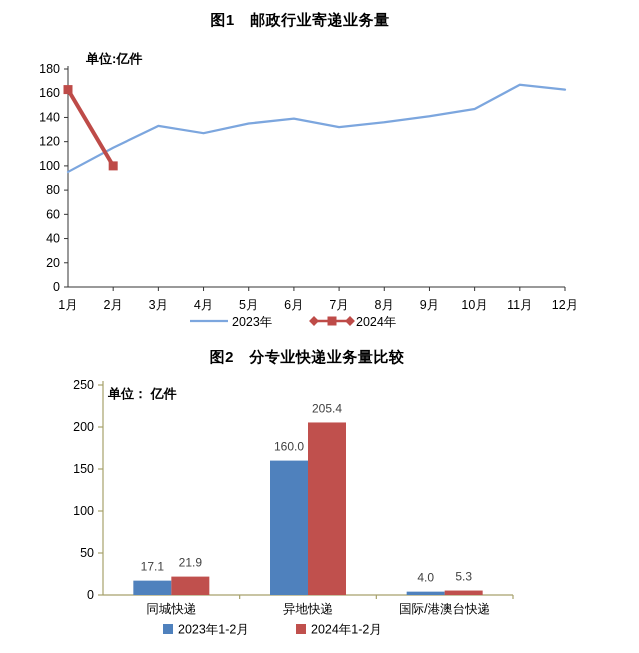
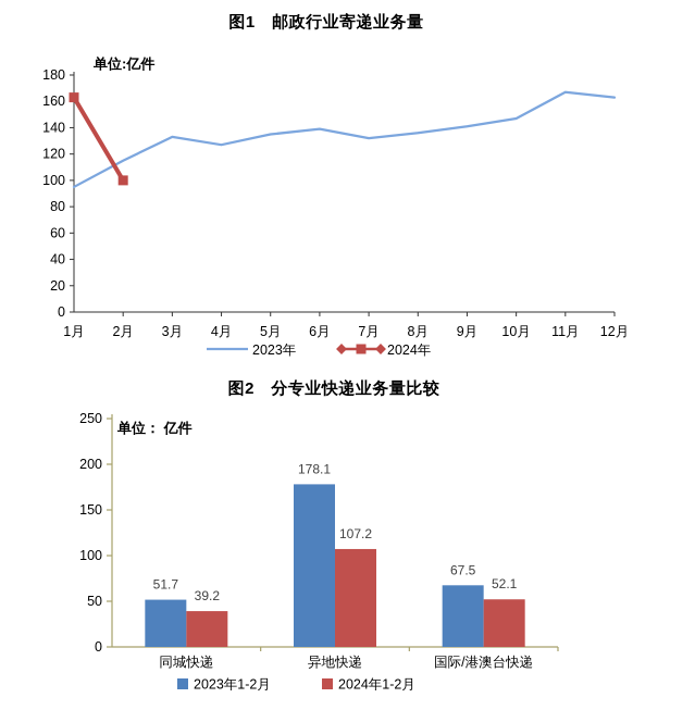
图2 分专业快递业务量比较/2023年1-2月/同城快递: 17.1 -> 51.7
图2 分专业快递业务量比较/2024年1-2月/同城快递: 21.9 -> 39.2
图2 分专业快递业务量比较/2023年1-2月/异地快递: 160.0 -> 178.1
图2 分专业快递业务量比较/2024年1-2月/异地快递: 205.4 -> 107.2
图2 分专业快递业务量比较/2023年1-2月/国际/港澳台快递: 4.0 -> 67.5
图2 分专业快递业务量比较/2024年1-2月/国际/港澳台快递: 5.3 -> 52.1
